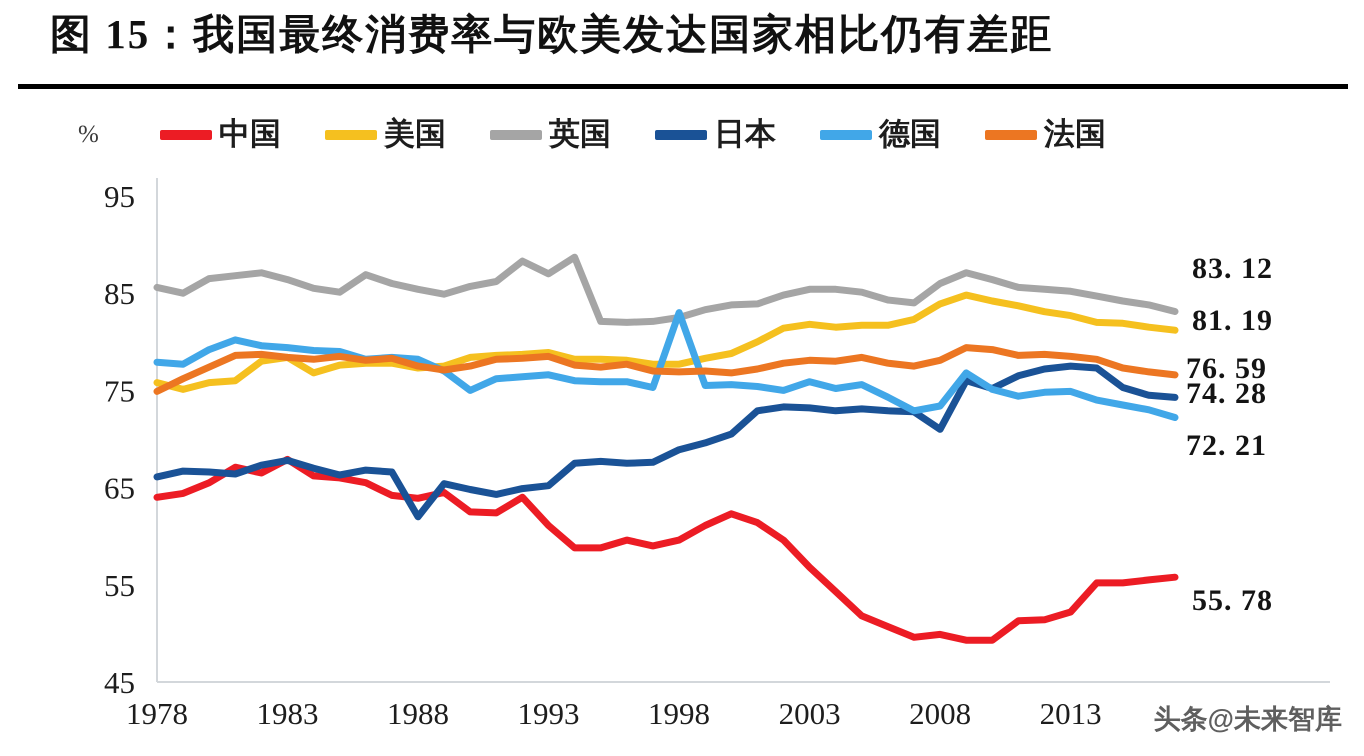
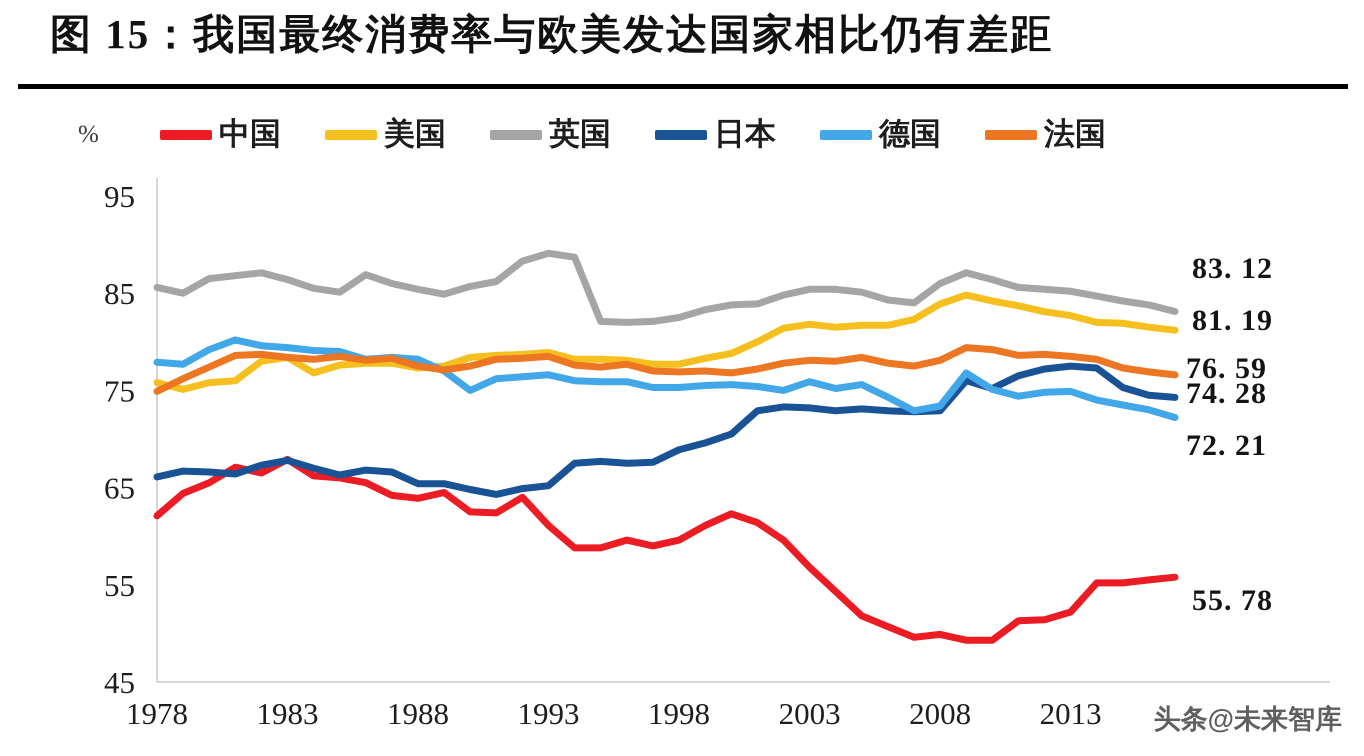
中国/1978: 64 -> 62
日本/1988: 62 -> 65
英国/1993: 87 -> 89
德国/1998: 83 -> 75
日本/2008: 71 -> 73
